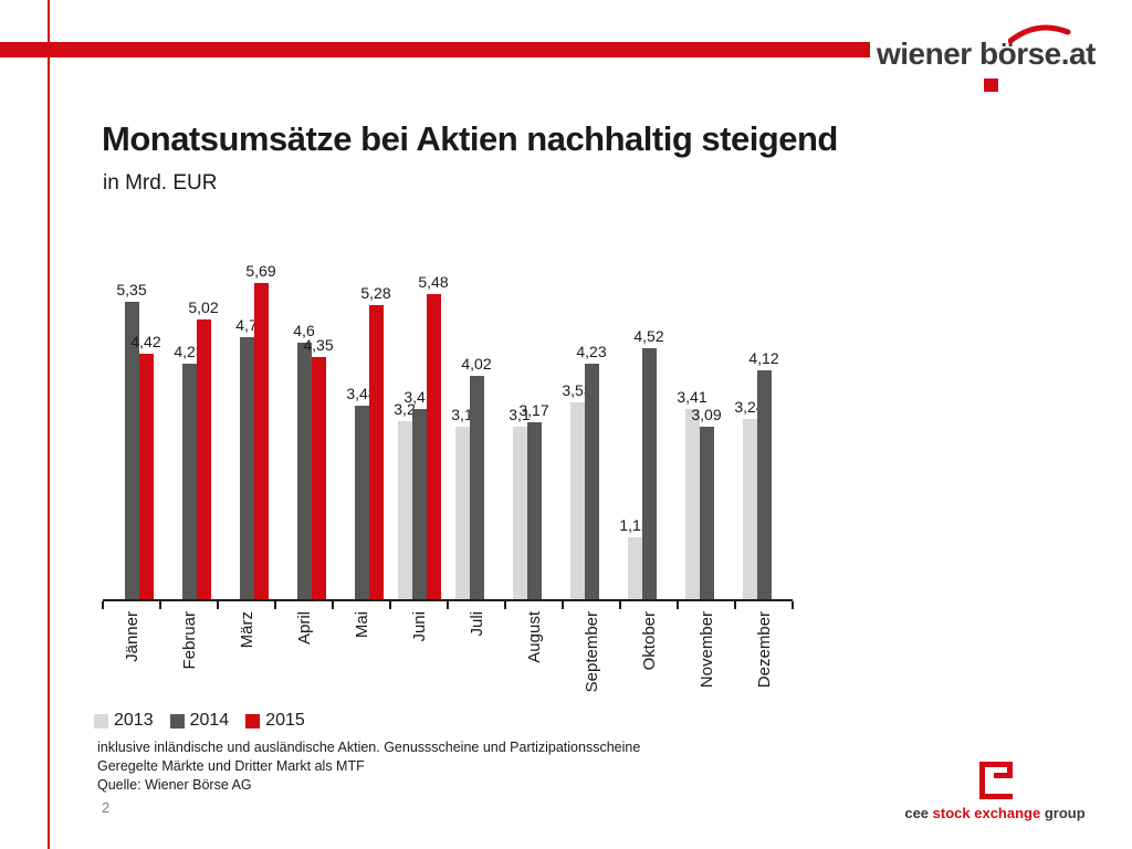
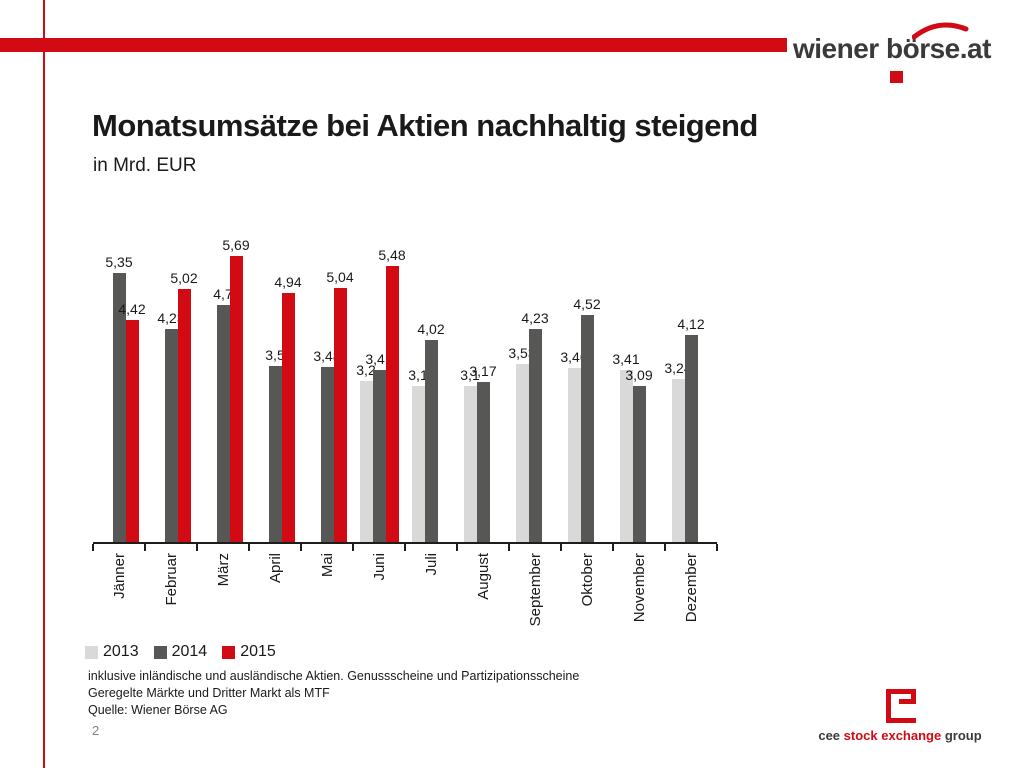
2014/April: 4,6 -> 3,5
2015/April: 4,35 -> 4,94
2015/Mai: 5,28 -> 5,04
2013/Oktober: 1,12 -> 3,46
